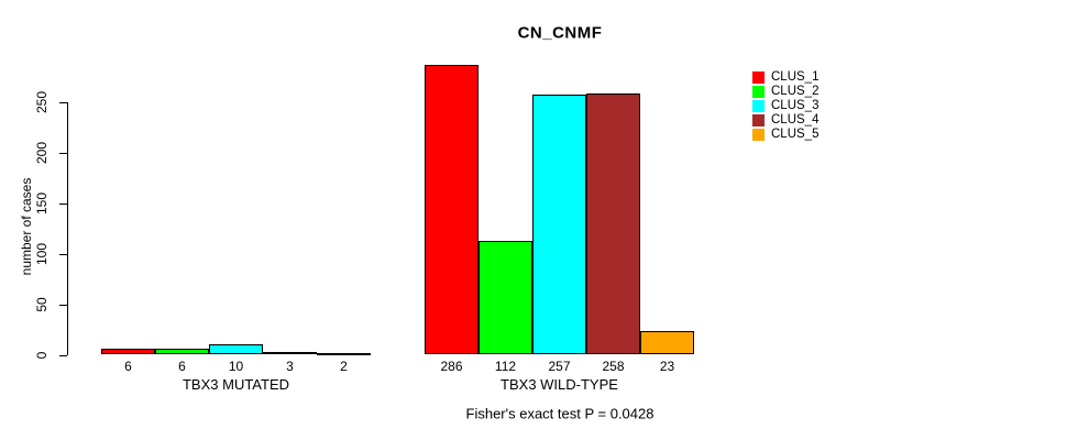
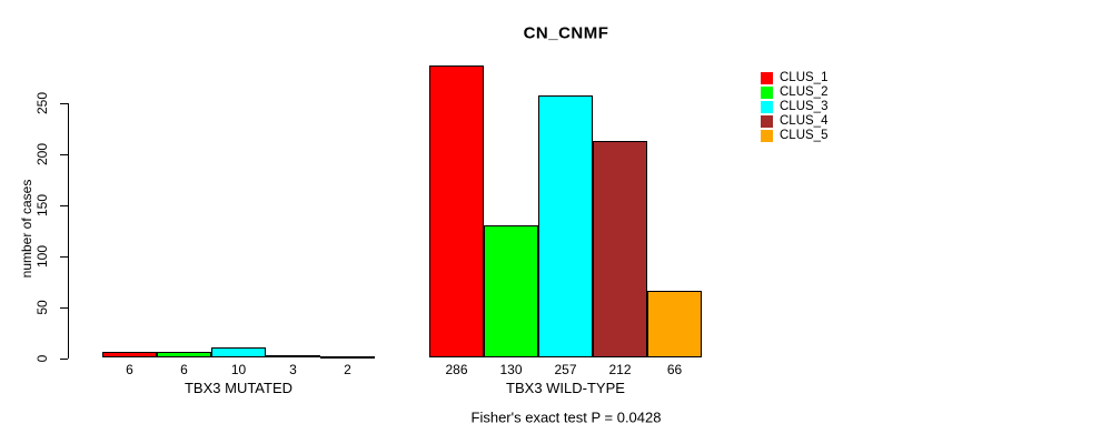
CLUS_2/TBX3 WILD-TYPE: 112 -> 130
CLUS_4/TBX3 WILD-TYPE: 258 -> 212
CLUS_5/TBX3 WILD-TYPE: 23 -> 66
